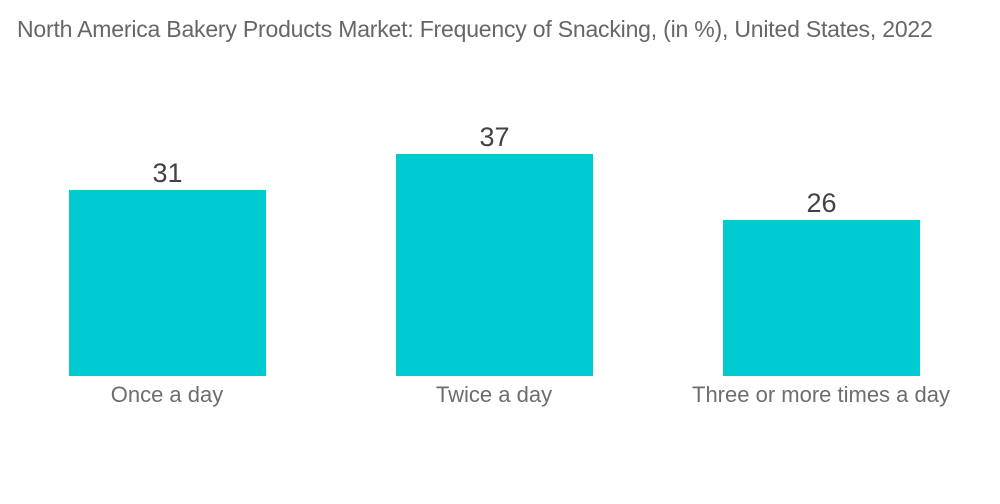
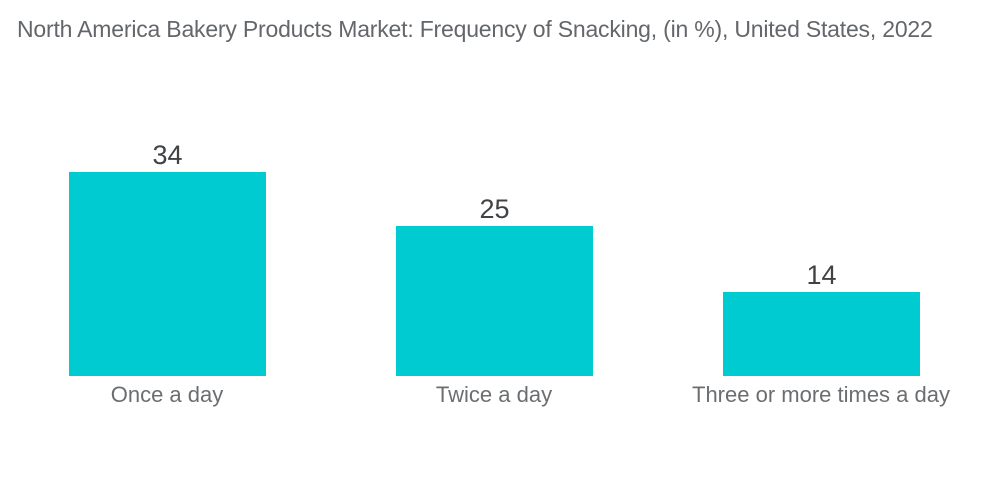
Once a day: 31 -> 34
Twice a day: 37 -> 25
Three or more times a day: 26 -> 14
